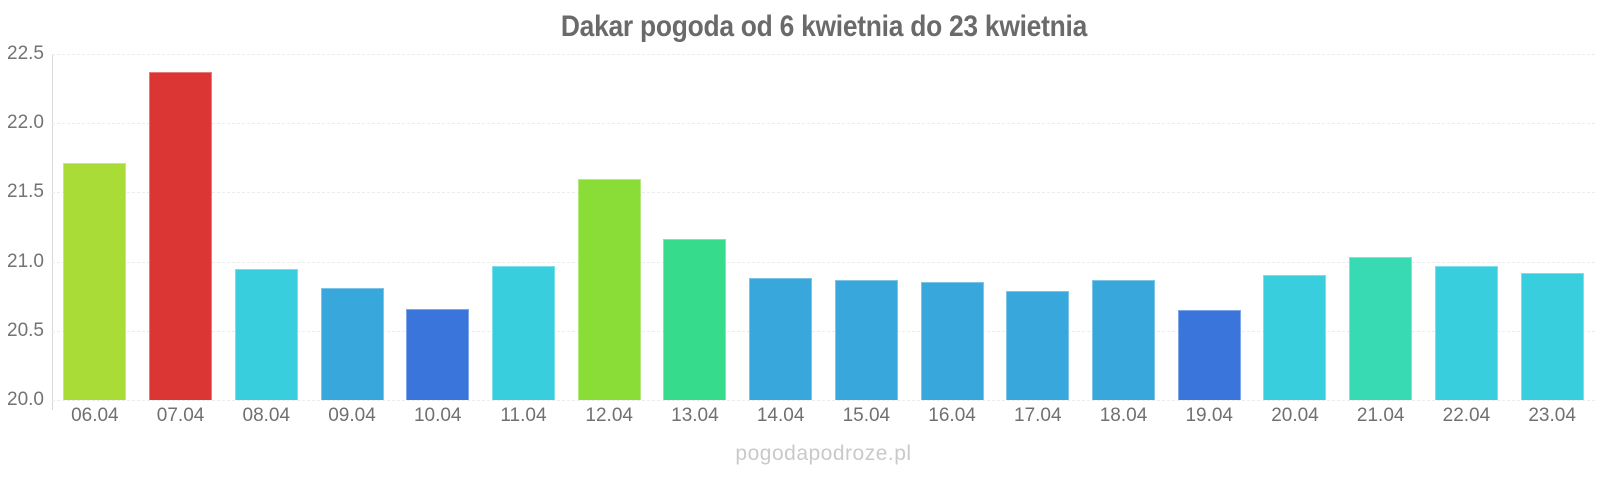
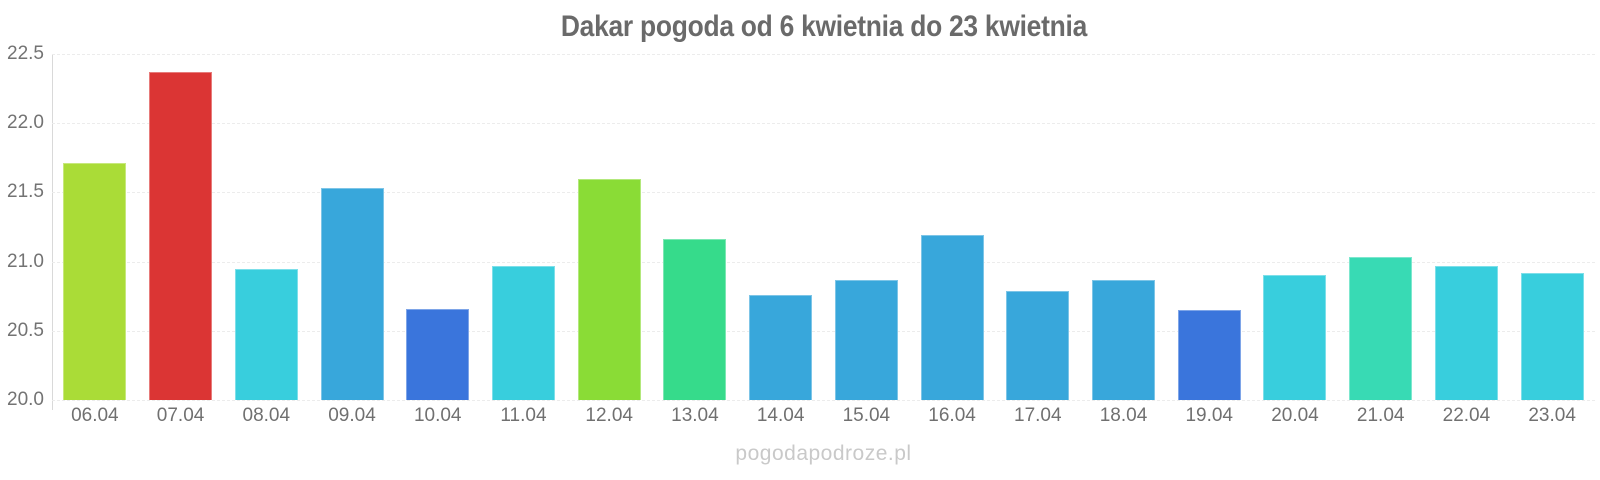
09.04: 20.81 -> 21.53
14.04: 20.88 -> 20.76
16.04: 20.85 -> 21.19
